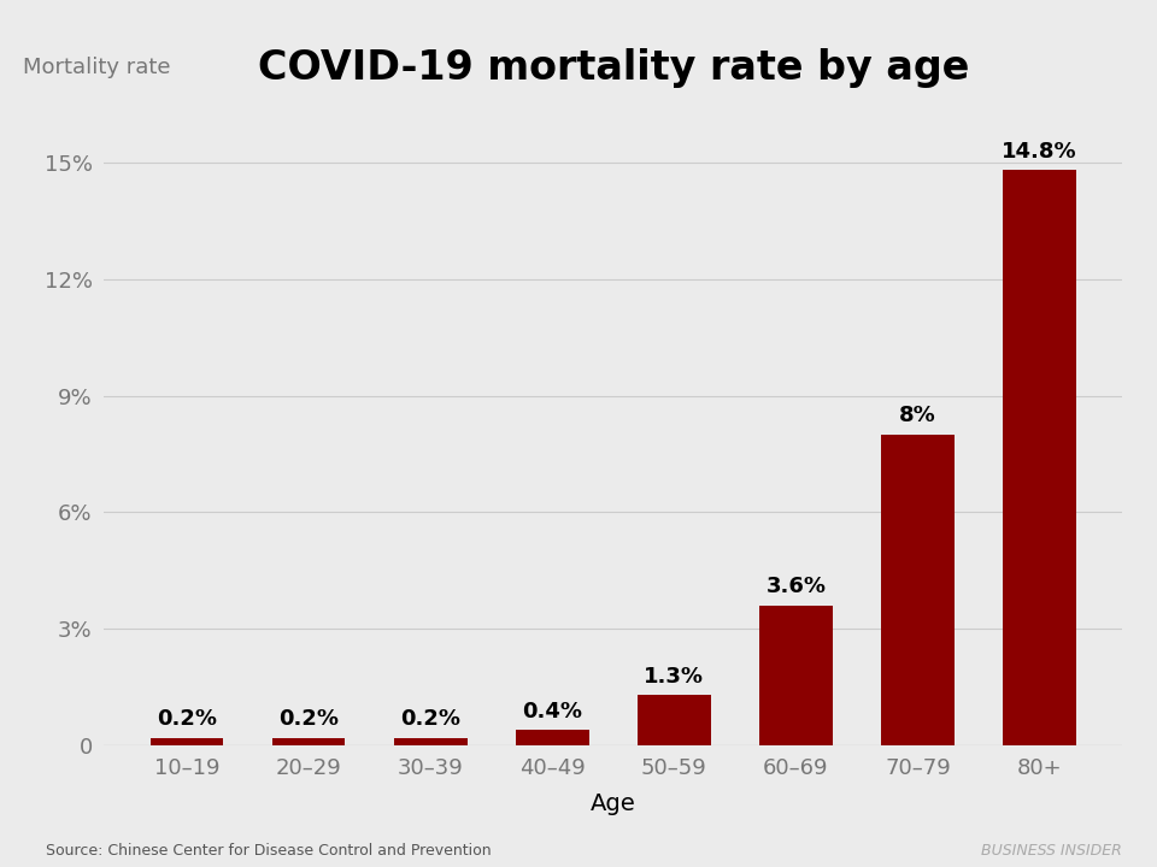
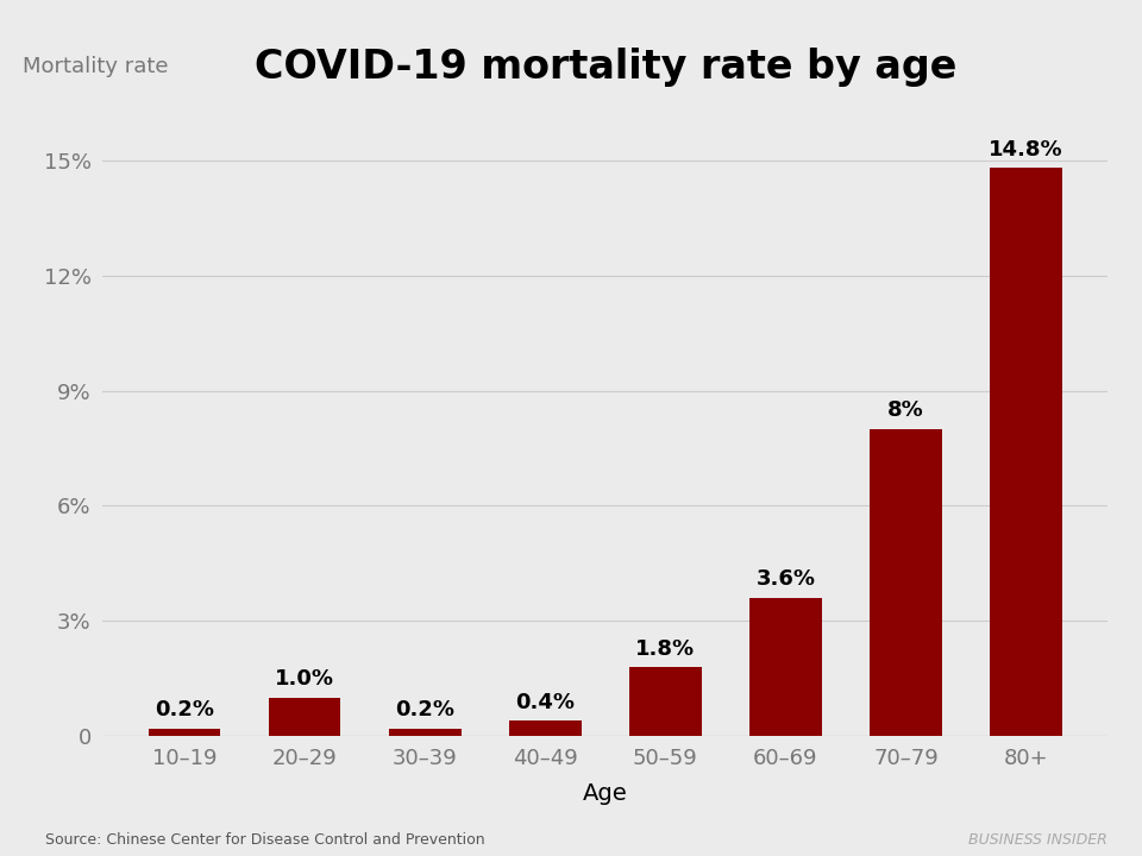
20–29: 0.2% -> 1.0%
50–59: 1.3% -> 1.8%
